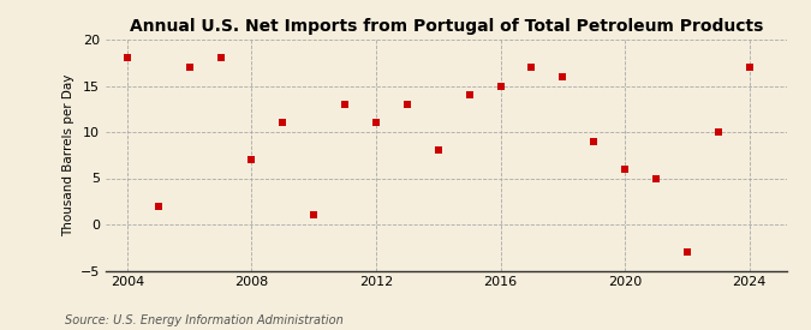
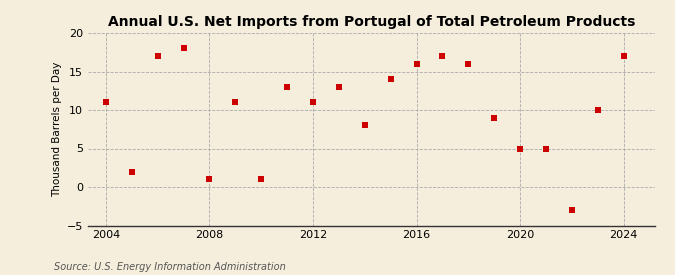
2004: 18 -> 11
2008: 7 -> 1
2016: 15 -> 16
2020: 6 -> 5
